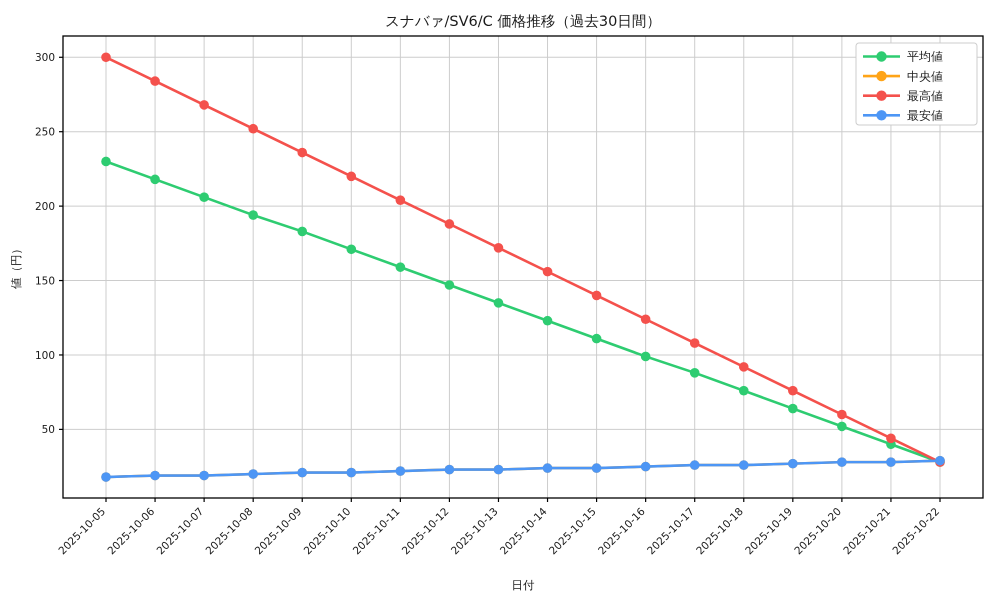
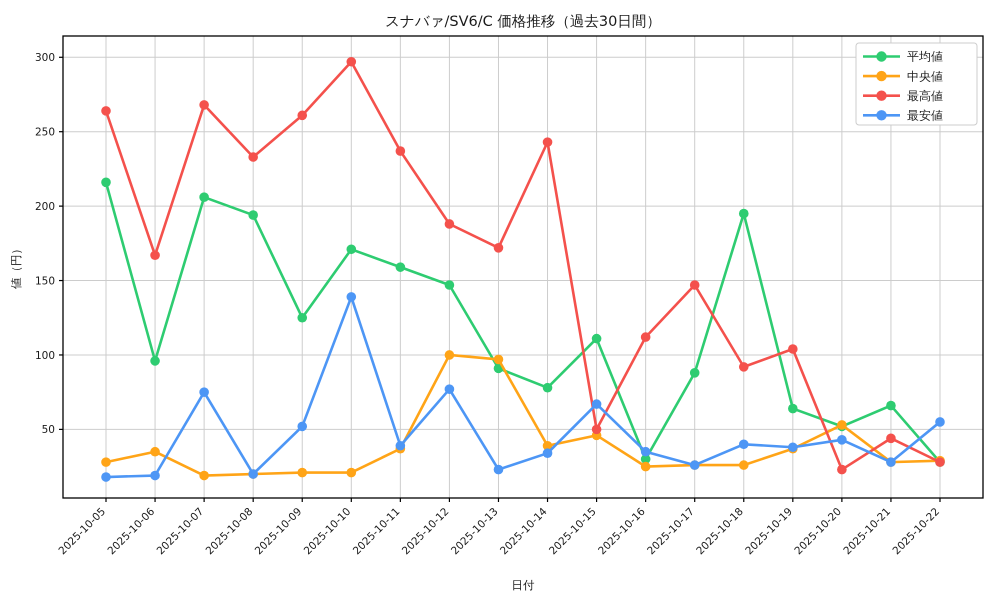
平均値/2025-10-05: 230 -> 216
中央値/2025-10-05: 18 -> 28
最高値/2025-10-05: 300 -> 264
平均値/2025-10-06: 218 -> 96
中央値/2025-10-06: 19 -> 35
最高値/2025-10-06: 284 -> 167
最安値/2025-10-07: 19 -> 75
最高値/2025-10-08: 252 -> 233
平均値/2025-10-09: 183 -> 125
最高値/2025-10-09: 236 -> 261
最安値/2025-10-09: 21 -> 52
最高値/2025-10-10: 220 -> 297
最安値/2025-10-10: 21 -> 139
中央値/2025-10-11: 22 -> 37
最高値/2025-10-11: 204 -> 237
最安値/2025-10-11: 22 -> 39
中央値/2025-10-12: 23 -> 100
最安値/2025-10-12: 23 -> 77
平均値/2025-10-13: 135 -> 91
中央値/2025-10-13: 23 -> 97
平均値/2025-10-14: 123 -> 78
中央値/2025-10-14: 24 -> 39
最高値/2025-10-14: 156 -> 243
最安値/2025-10-14: 24 -> 34
中央値/2025-10-15: 24 -> 46
最高値/2025-10-15: 140 -> 50
最安値/2025-10-15: 24 -> 67
平均値/2025-10-16: 99 -> 30
最高値/2025-10-16: 124 -> 112
最安値/2025-10-16: 25 -> 35
最高値/2025-10-17: 108 -> 147
平均値/2025-10-18: 76 -> 195
最安値/2025-10-18: 26 -> 40
中央値/2025-10-19: 27 -> 37
最高値/2025-10-19: 76 -> 104
最安値/2025-10-19: 27 -> 38
中央値/2025-10-20: 28 -> 53
最高値/2025-10-20: 60 -> 23
最安値/2025-10-20: 28 -> 43
平均値/2025-10-21: 40 -> 66
最安値/2025-10-22: 29 -> 55
